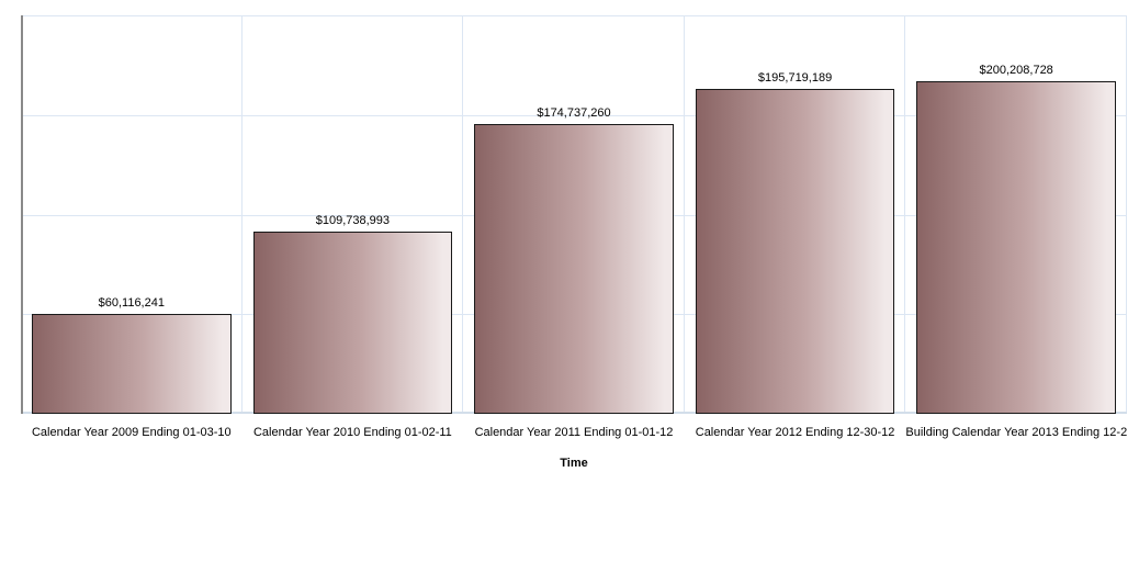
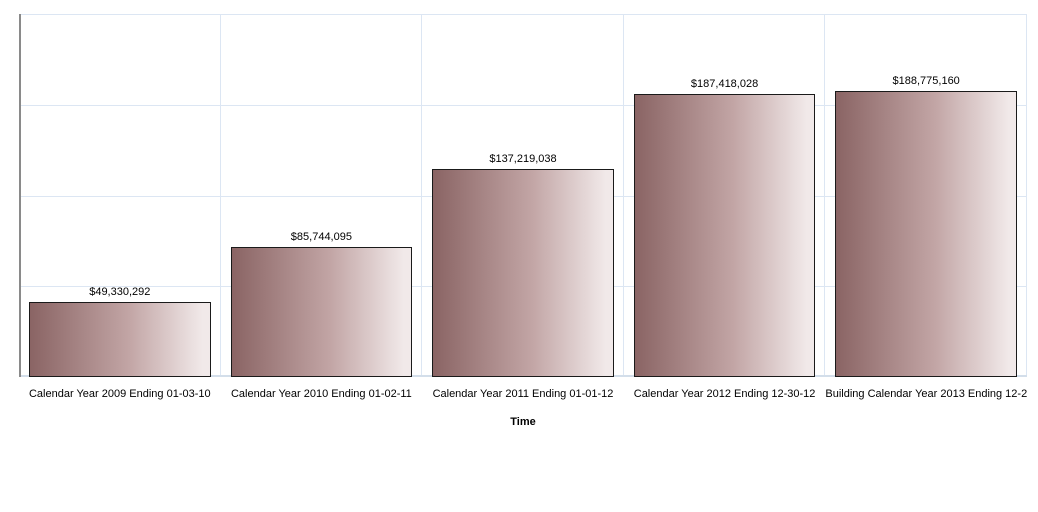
Calendar Year 2009 Ending 01-03-10: $60,116,241 -> $49,330,292
Calendar Year 2010 Ending 01-02-11: $109,738,993 -> $85,744,095
Calendar Year 2011 Ending 01-01-12: $174,737,260 -> $137,219,038
Calendar Year 2012 Ending 12-30-12: $195,719,189 -> $187,418,028
Building Calendar Year 2013 Ending 12-2...: $200,208,728 -> $188,775,160
